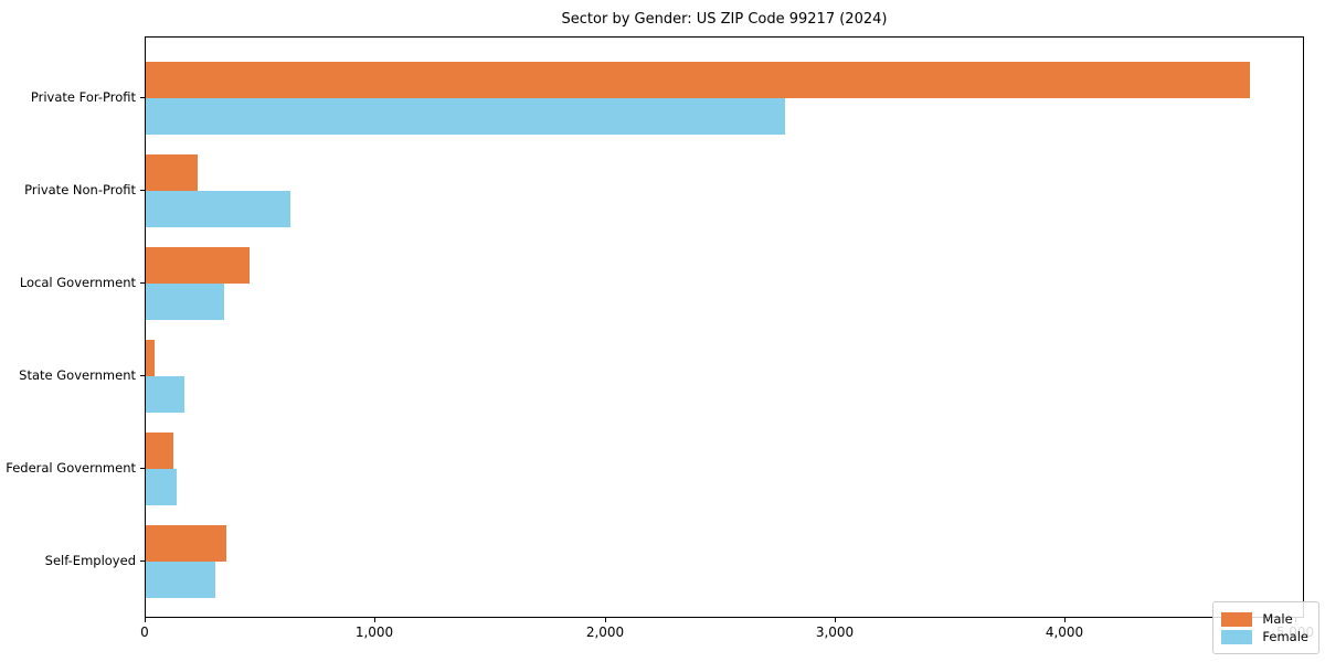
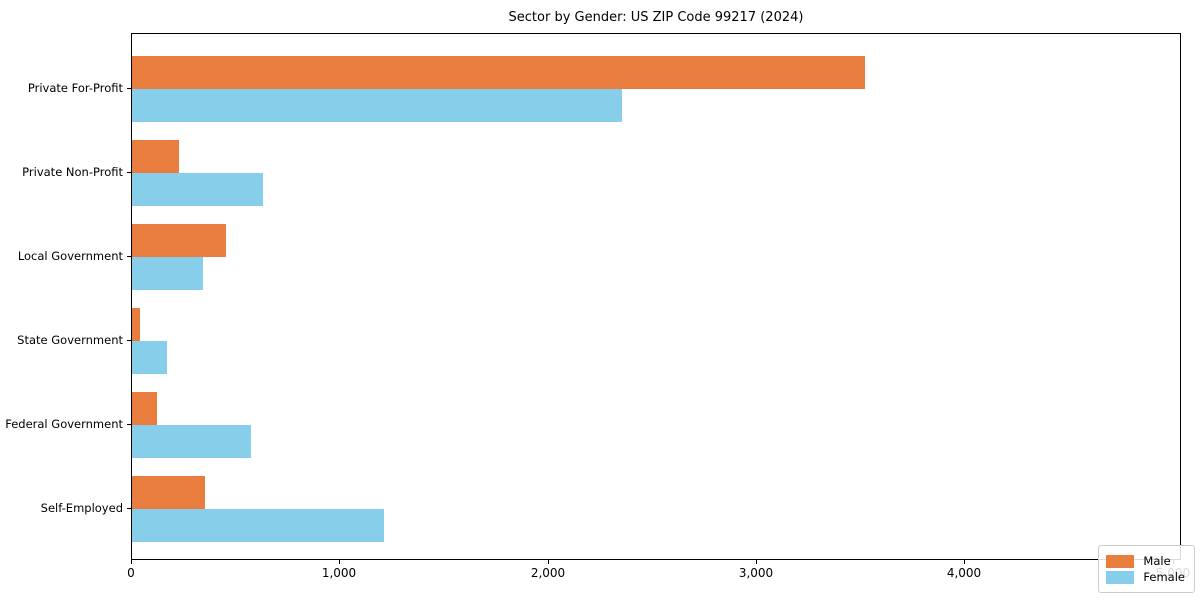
Male/Private For-Profit: 4800 -> 3520
Female/Private For-Profit: 2780 -> 2350
Female/Federal Government: 140 -> 570
Female/Self-Employed: 300 -> 1210
